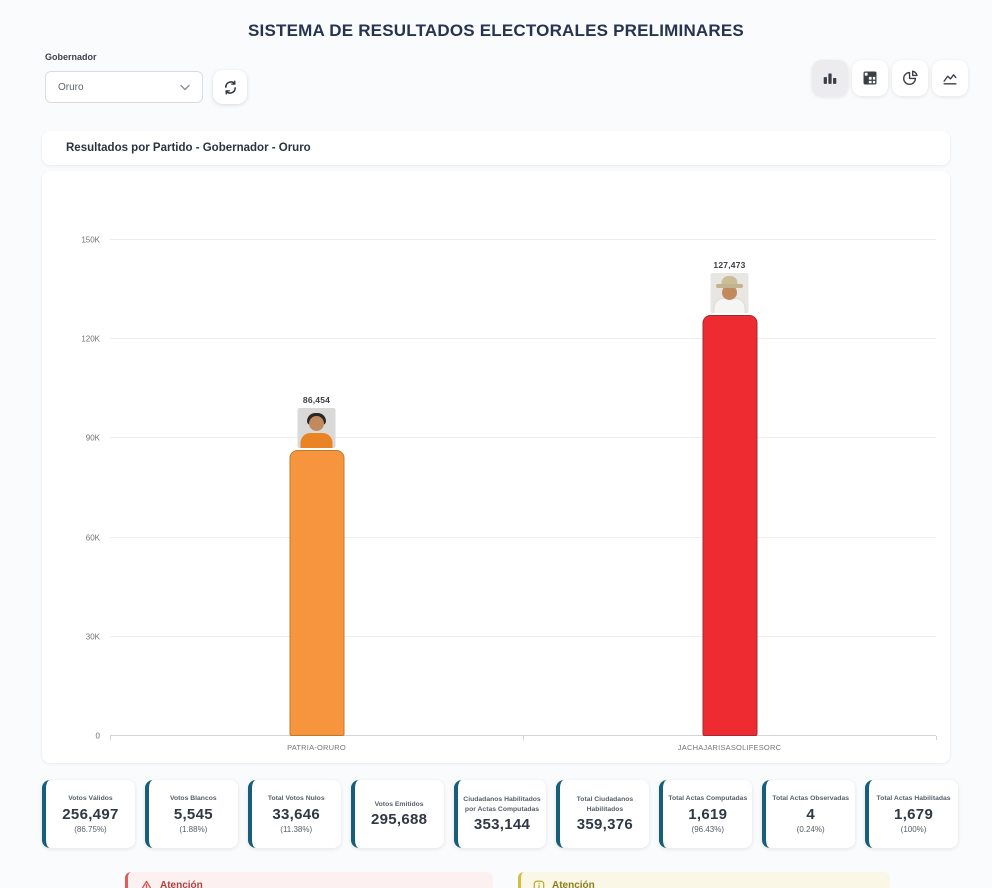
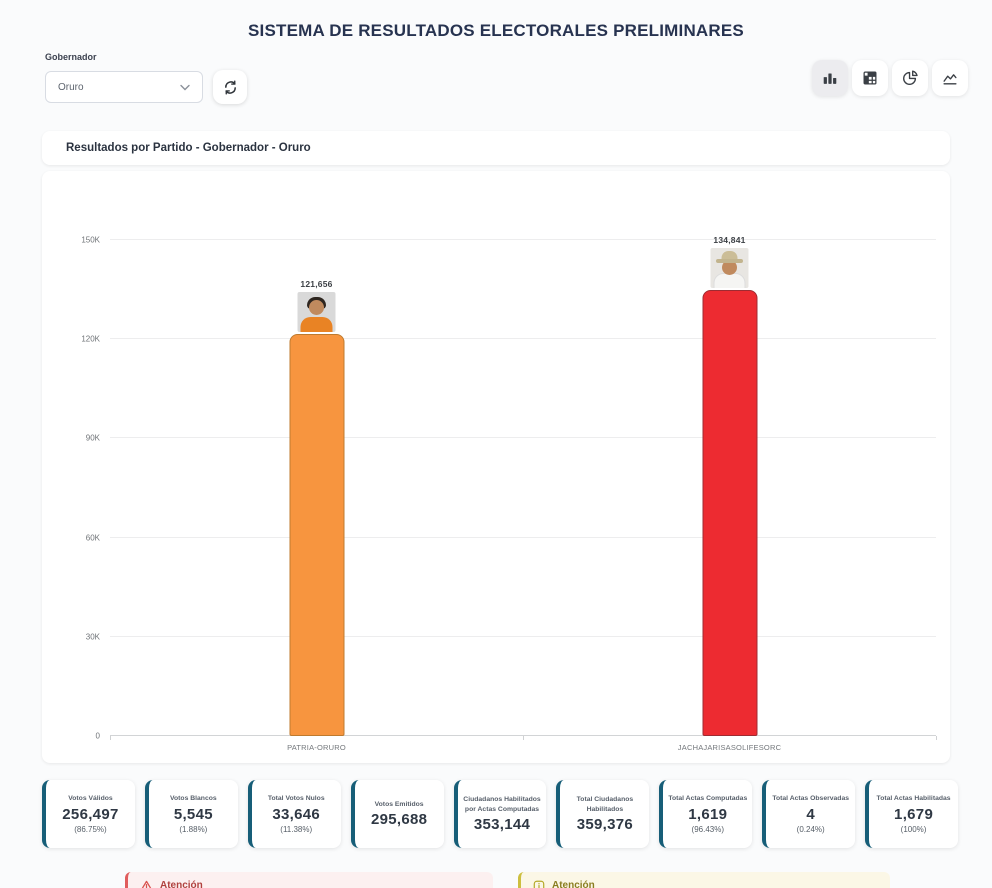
PATRIA-ORURO: 86,454 -> 121,656
JACHAJARISASOLIFESORC: 127,473 -> 134,841
